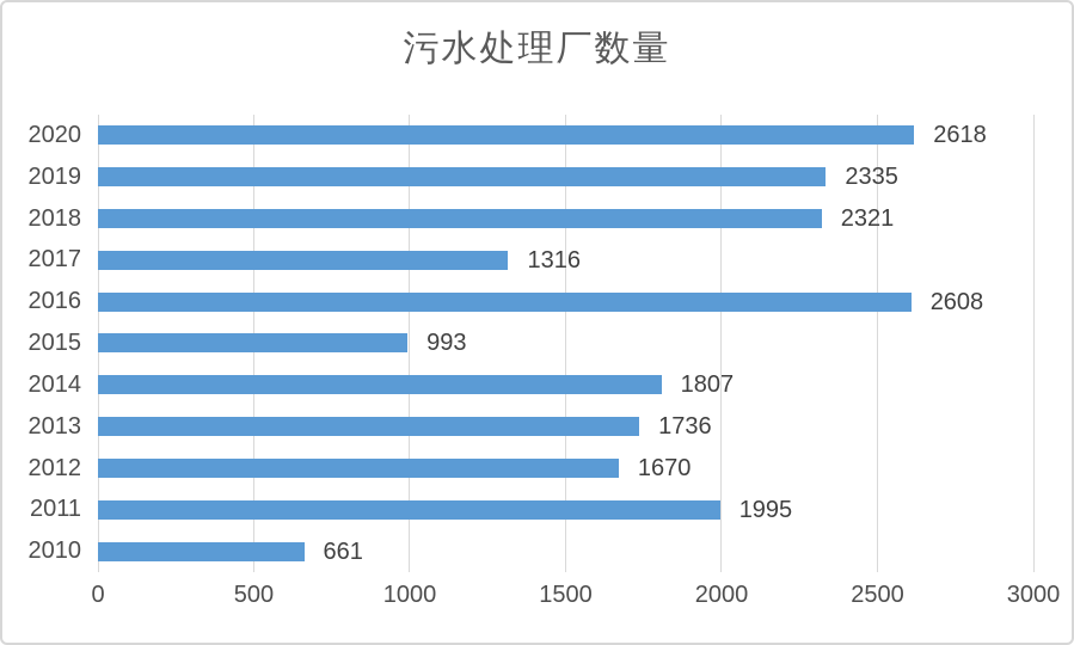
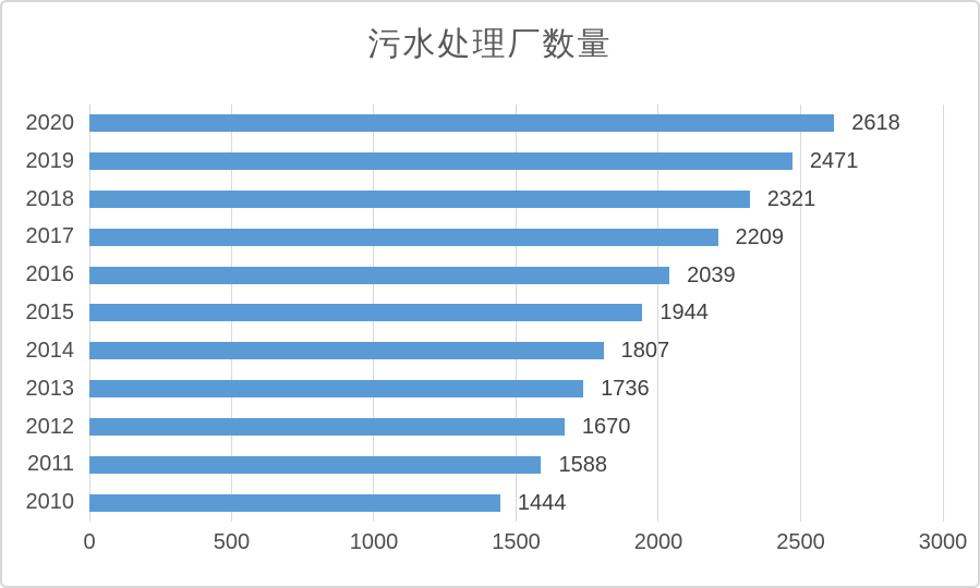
2019: 2335 -> 2471
2017: 1316 -> 2209
2016: 2608 -> 2039
2015: 993 -> 1944
2011: 1995 -> 1588
2010: 661 -> 1444
